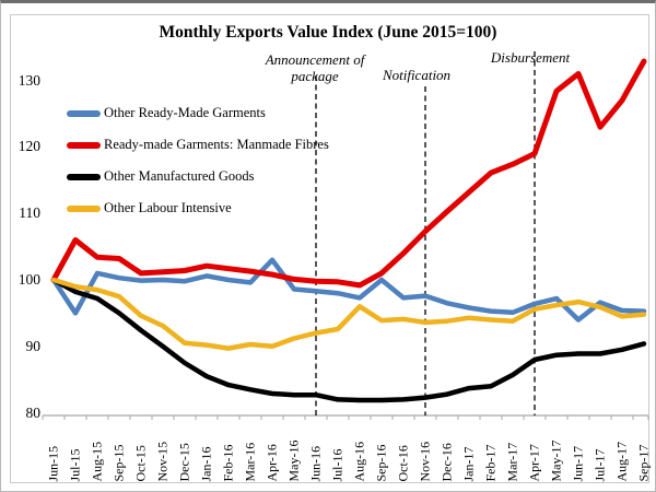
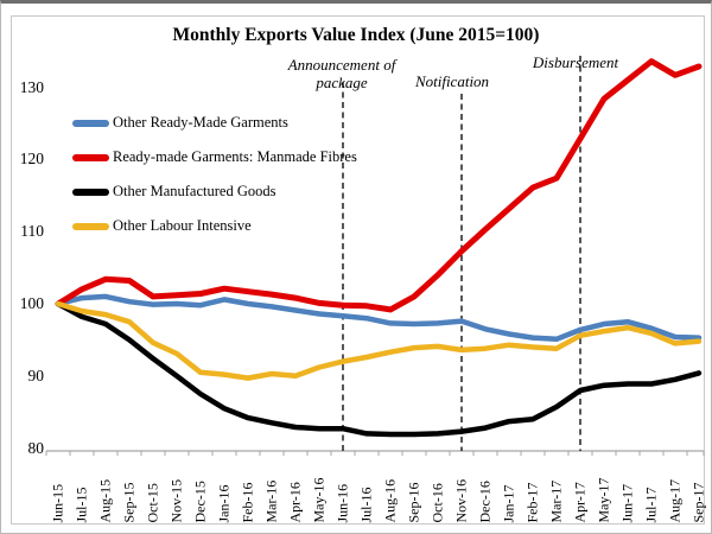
Other Ready-Made Garments/Jul-15: 95 -> 101
Ready-made Garments: Manmade Fibres/Jul-15: 106 -> 102
Other Ready-Made Garments/Apr-16: 103 -> 99
Other Labour Intensive/Aug-16: 96 -> 93
Other Ready-Made Garments/Sep-16: 100 -> 97
Ready-made Garments: Manmade Fibres/Apr-17: 119 -> 123
Other Ready-Made Garments/Jun-17: 94 -> 98
Ready-made Garments: Manmade Fibres/Jul-17: 123 -> 134
Ready-made Garments: Manmade Fibres/Aug-17: 127 -> 132
